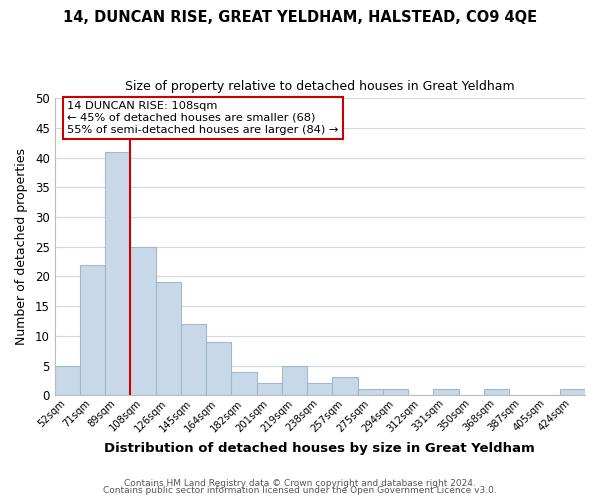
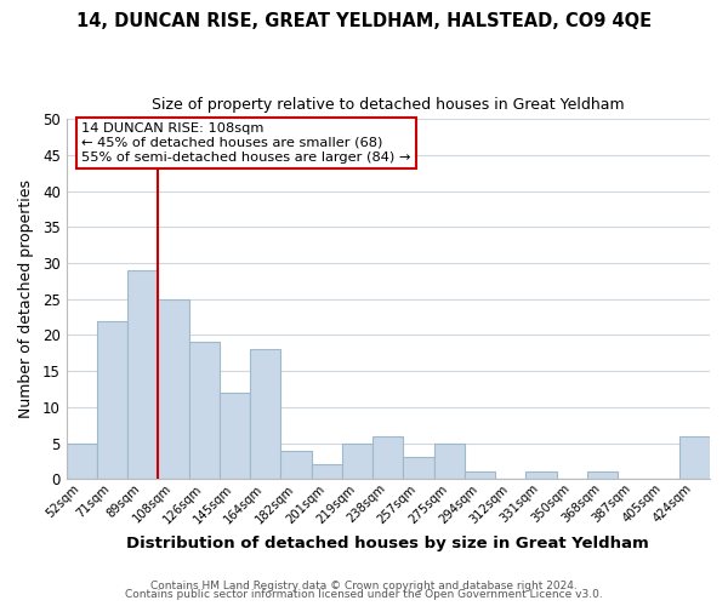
89sqm: 41 -> 29
164sqm: 9 -> 18
238sqm: 2 -> 6
275sqm: 1 -> 5
424sqm: 1 -> 6
